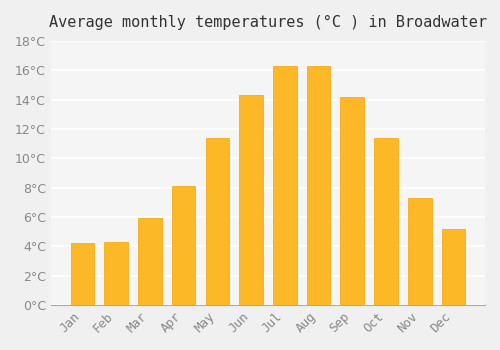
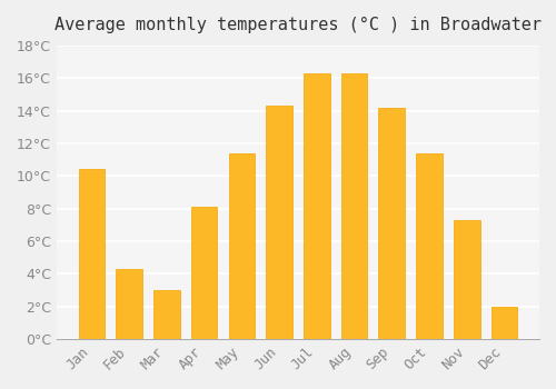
Jan: 4.2°C -> 10.4°C
Mar: 5.9°C -> 3.0°C
Dec: 5.2°C -> 2.0°C
